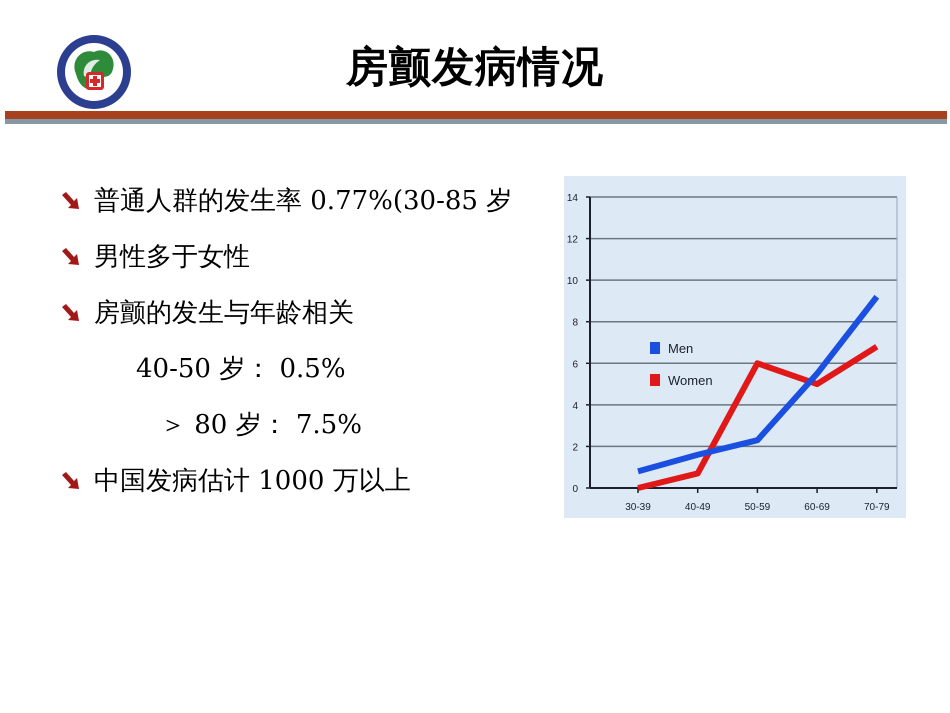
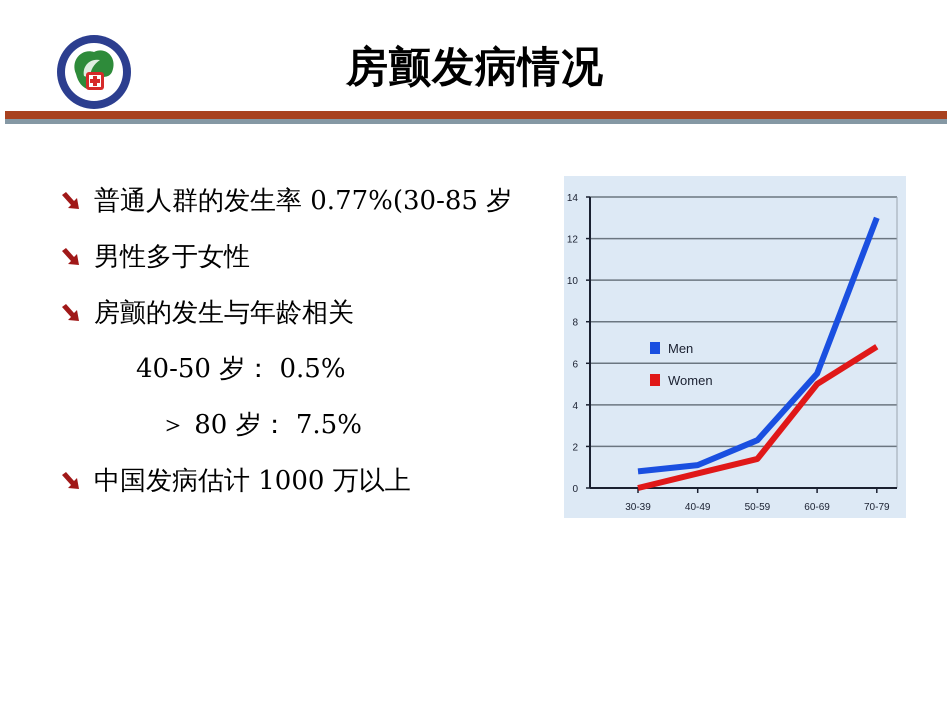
Men/40-49: 1.6 -> 1.1
Women/50-59: 6.0 -> 1.4
Men/70-79: 9.2 -> 13.0
